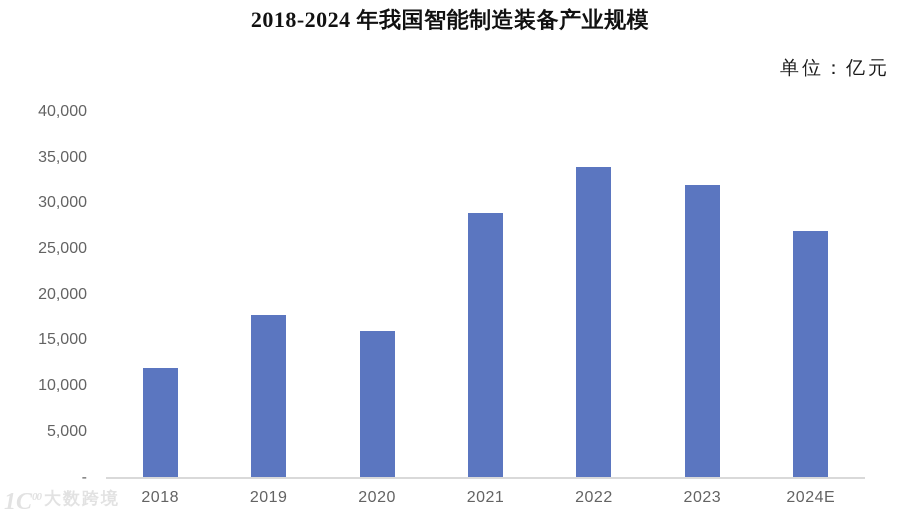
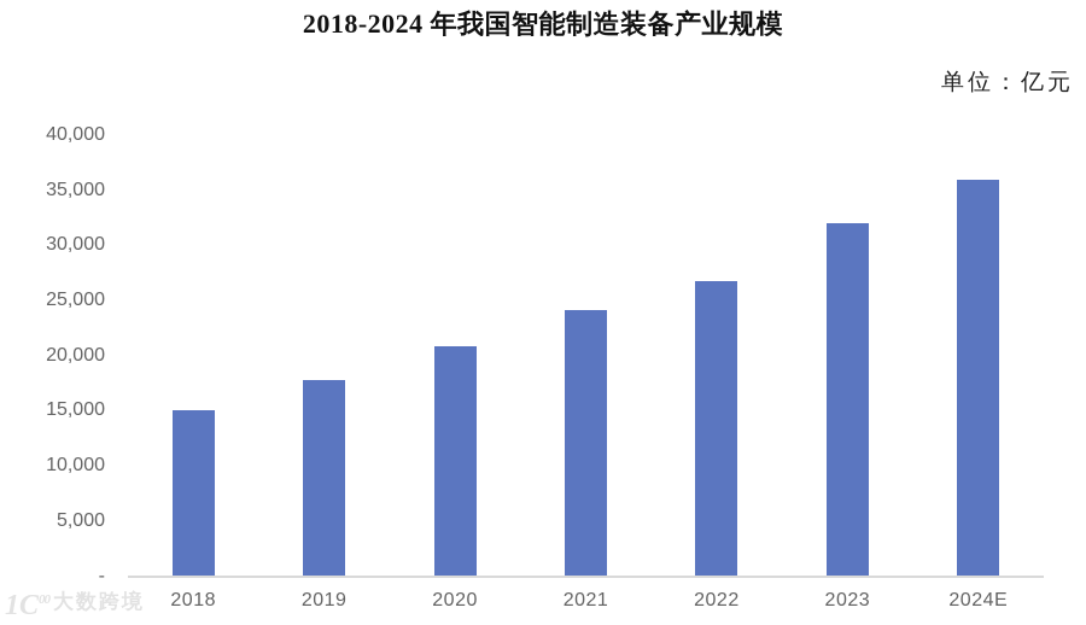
2018: 12000 -> 15000
2020: 16000 -> 21000
2021: 29000 -> 24000
2022: 34000 -> 27000
2024E: 27000 -> 36000
